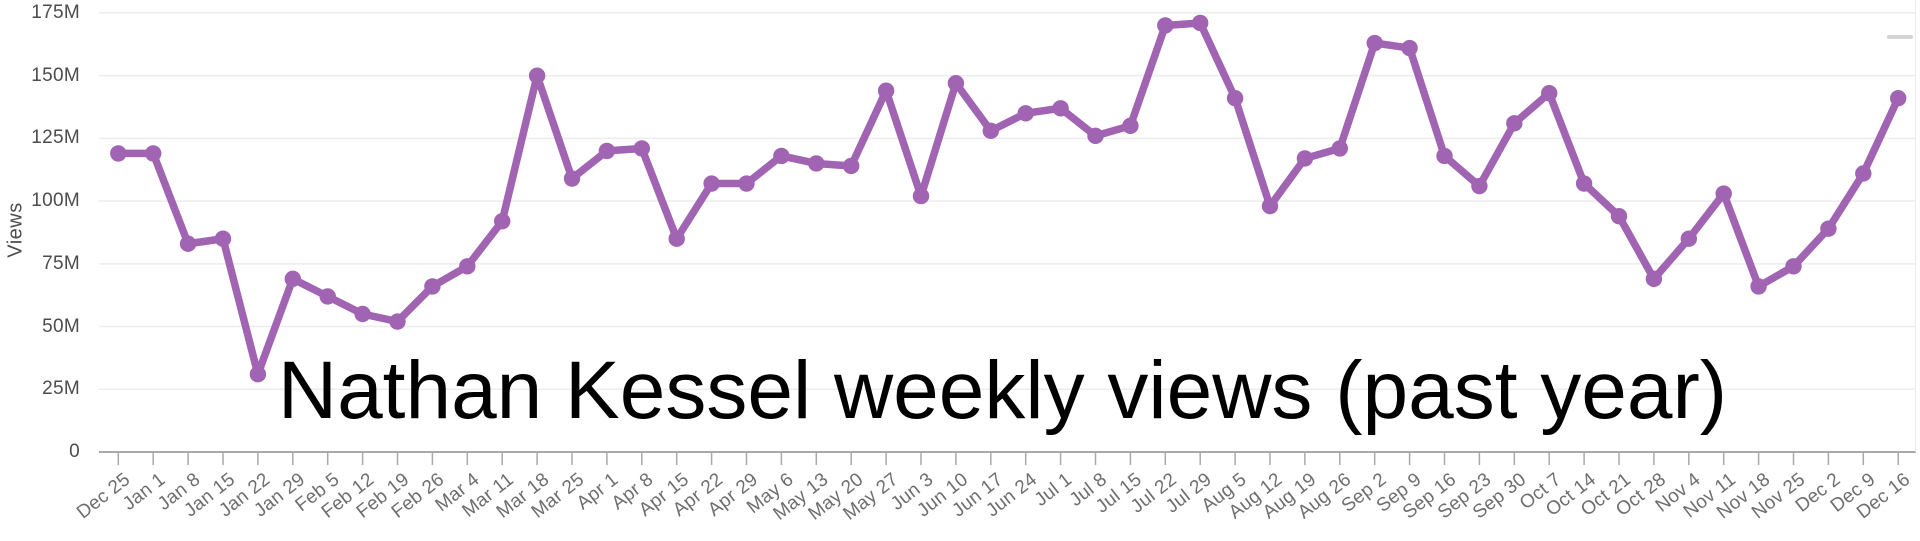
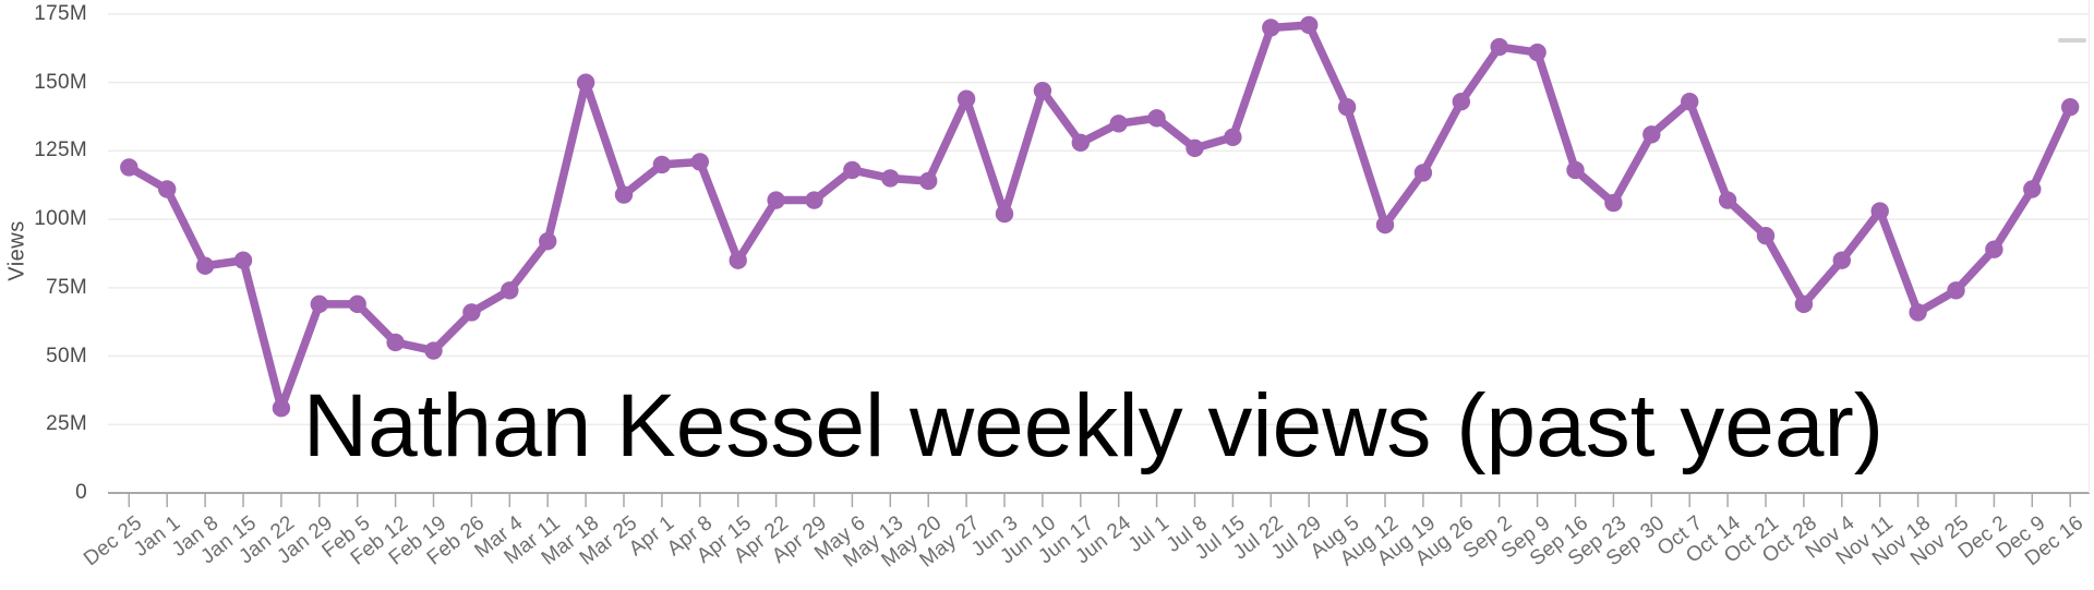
Jan 1: 119M -> 111M
Feb 5: 62M -> 69M
Aug 26: 121M -> 143M
